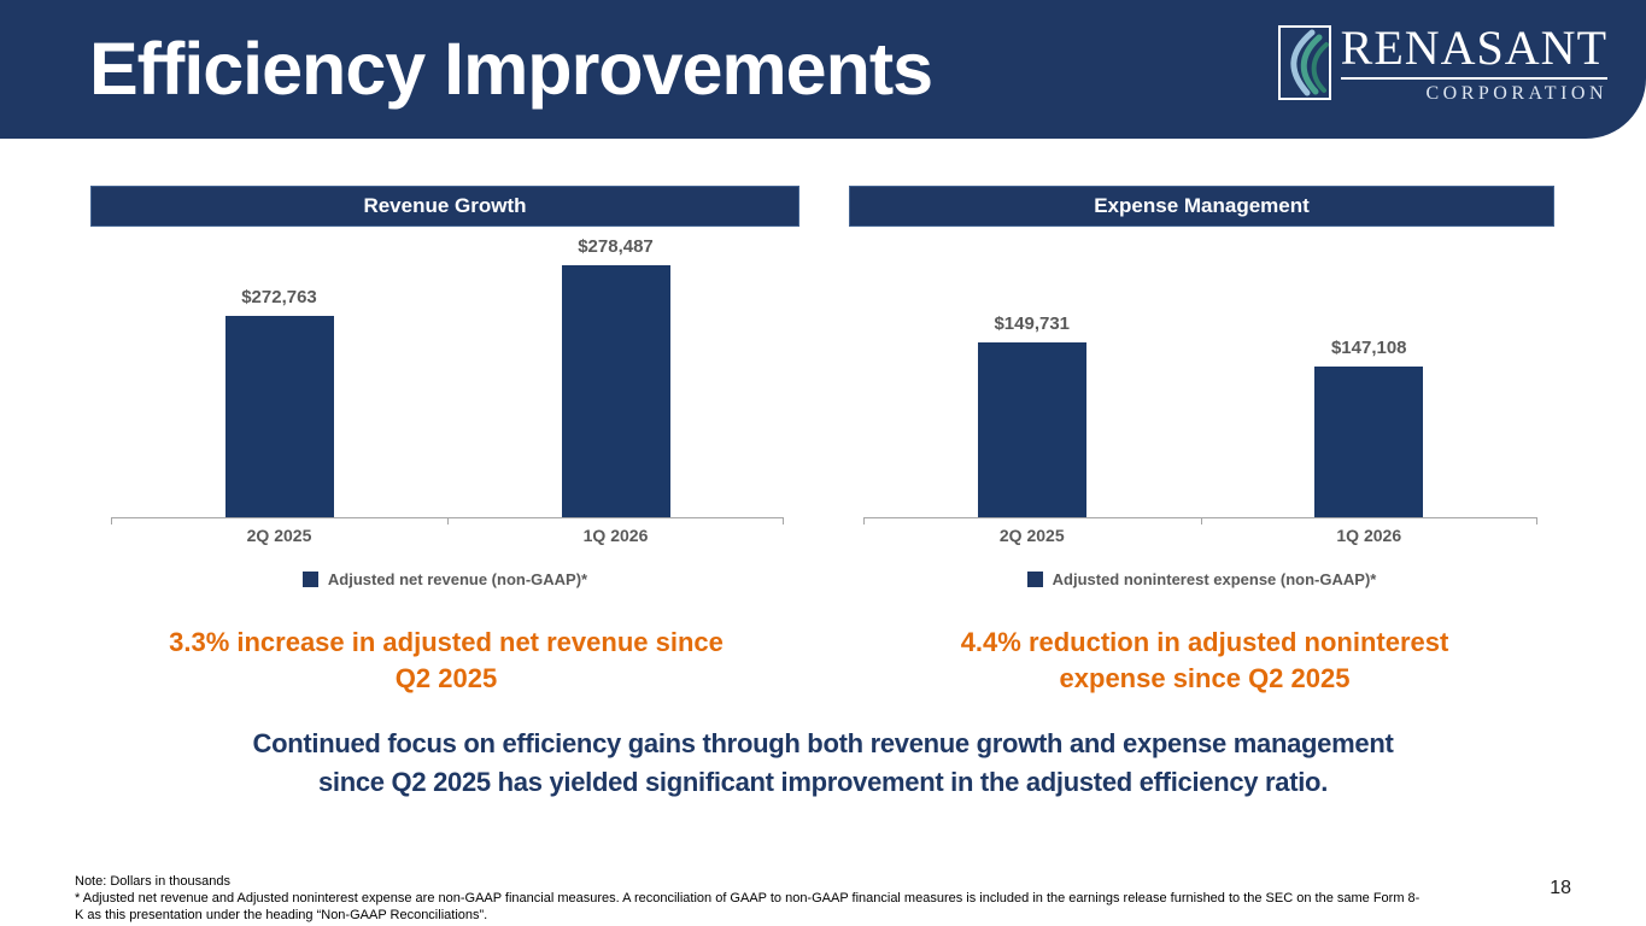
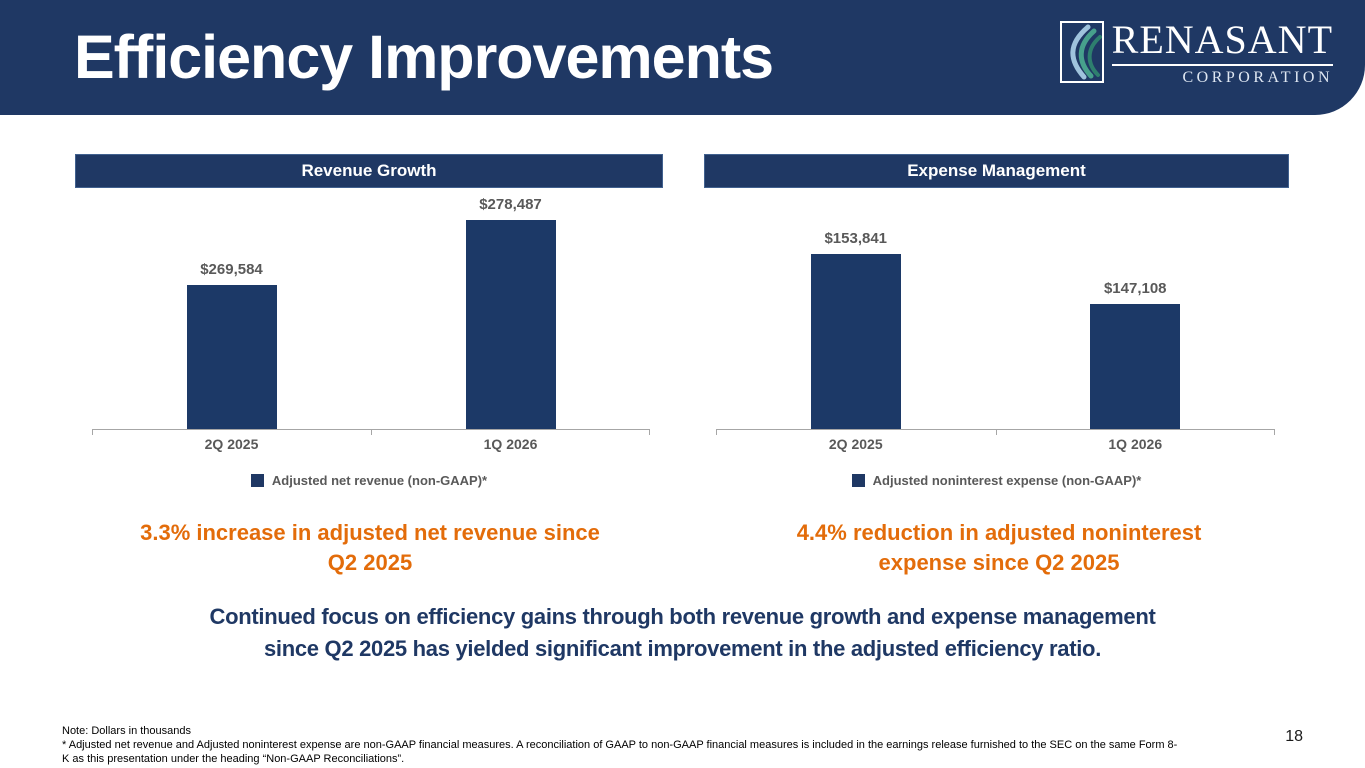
Revenue Growth/2Q 2025: $272,763 -> $269,584
Expense Management/2Q 2025: $149,731 -> $153,841
